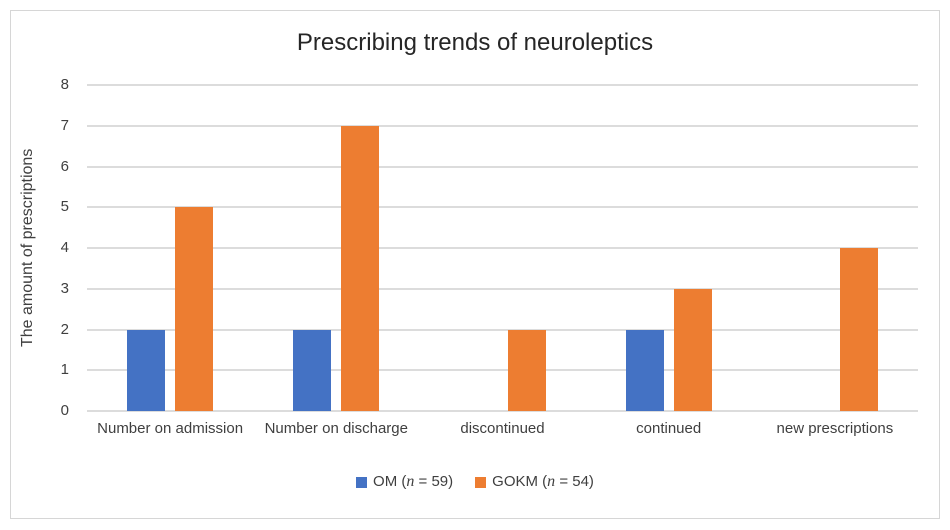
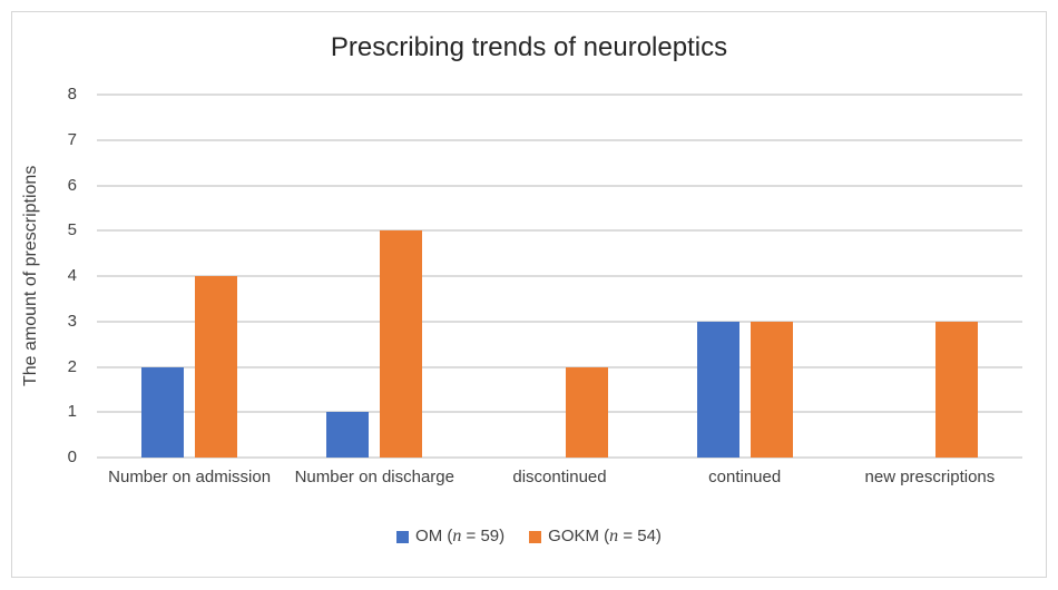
GOKM (n = 54)/Number on admission: 5 -> 4
OM (n = 59)/Number on discharge: 2 -> 1
GOKM (n = 54)/Number on discharge: 7 -> 5
OM (n = 59)/continued: 2 -> 3
GOKM (n = 54)/new prescriptions: 4 -> 3
